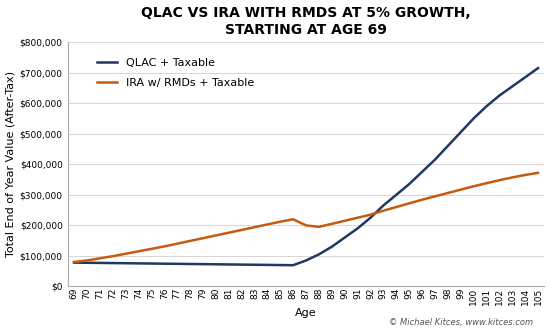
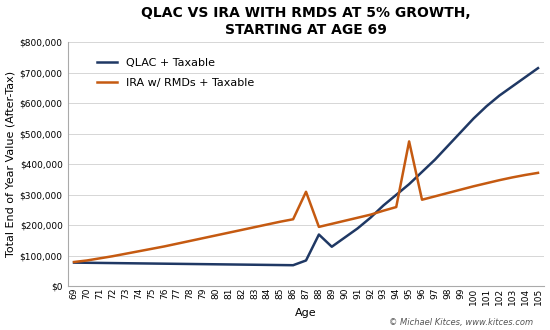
IRA w/ RMDs + Taxable/87: $200,000 -> $310,000
QLAC + Taxable/88: $105,000 -> $170,000
IRA w/ RMDs + Taxable/95: $272,000 -> $475,000
